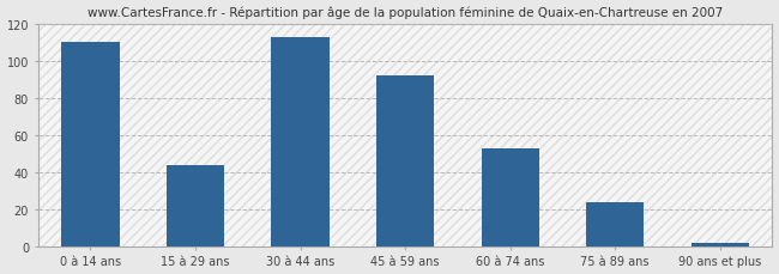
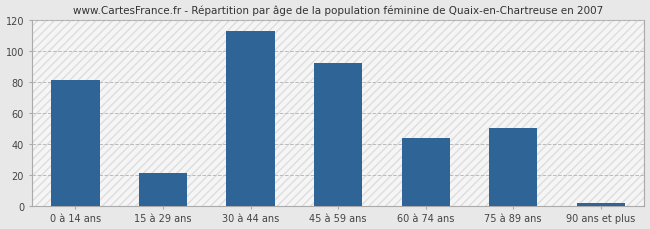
0 à 14 ans: 110 -> 81
15 à 29 ans: 44 -> 21
60 à 74 ans: 53 -> 44
75 à 89 ans: 24 -> 50
